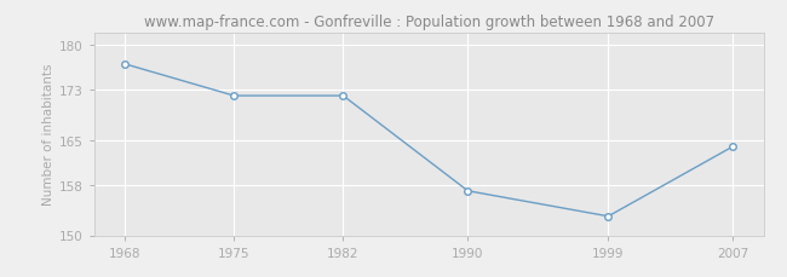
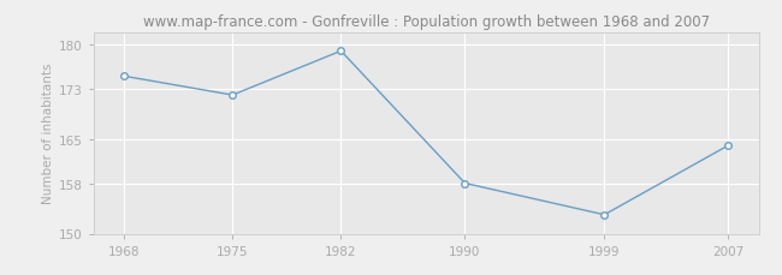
1968: 177 -> 175
1982: 172 -> 179
1990: 157 -> 158
